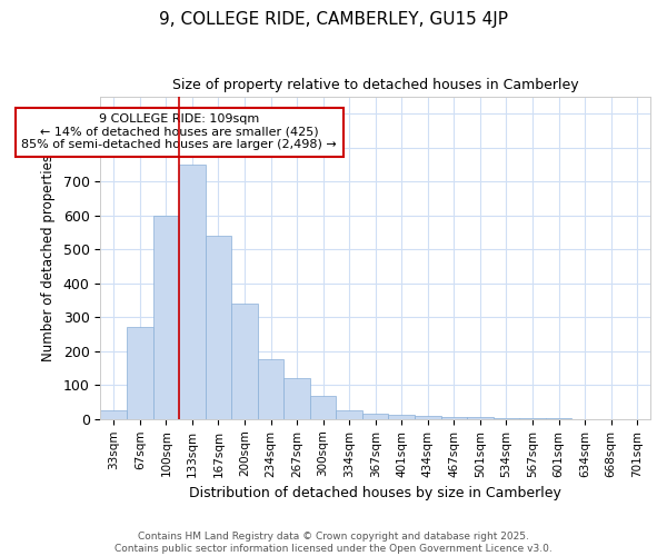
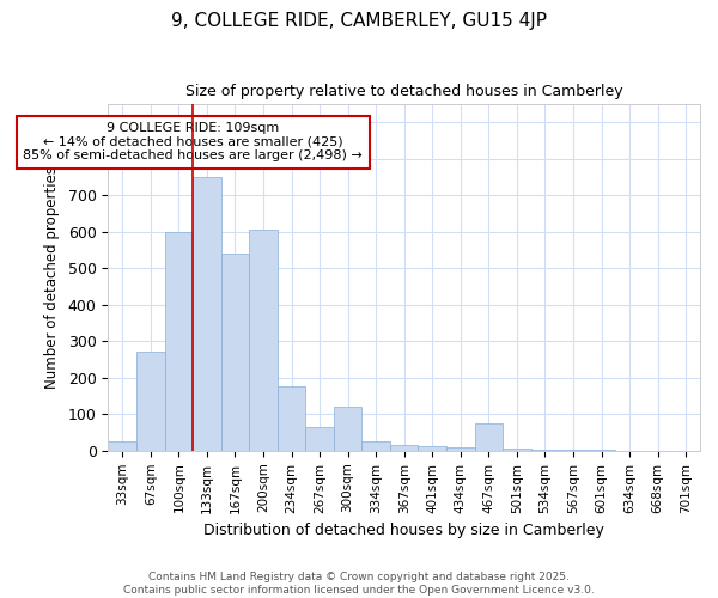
200sqm: 340 -> 605
267sqm: 120 -> 65
300sqm: 67 -> 120
467sqm: 6 -> 75
